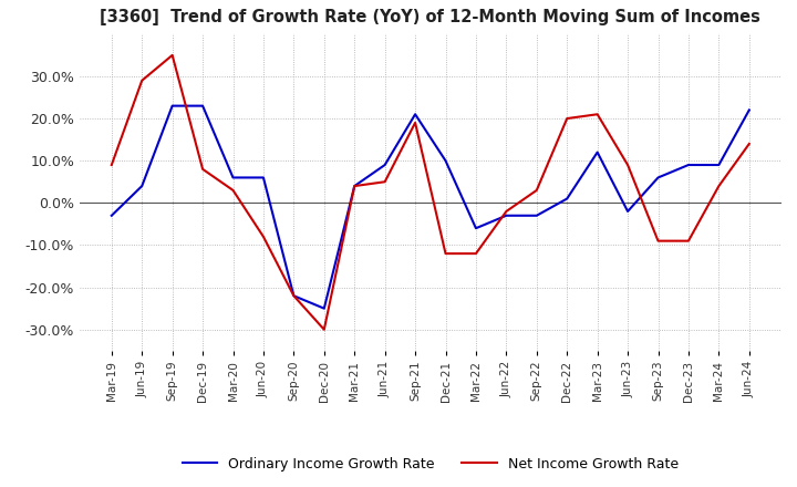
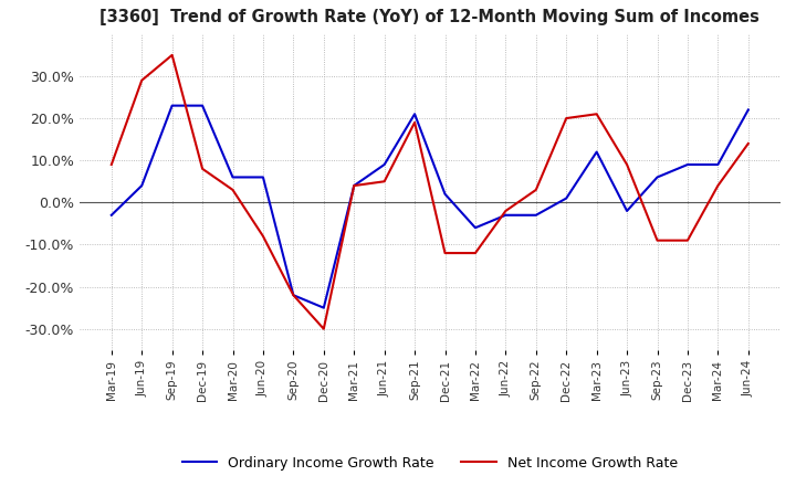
Ordinary Income Growth Rate/Dec-21: 10% -> 2%
